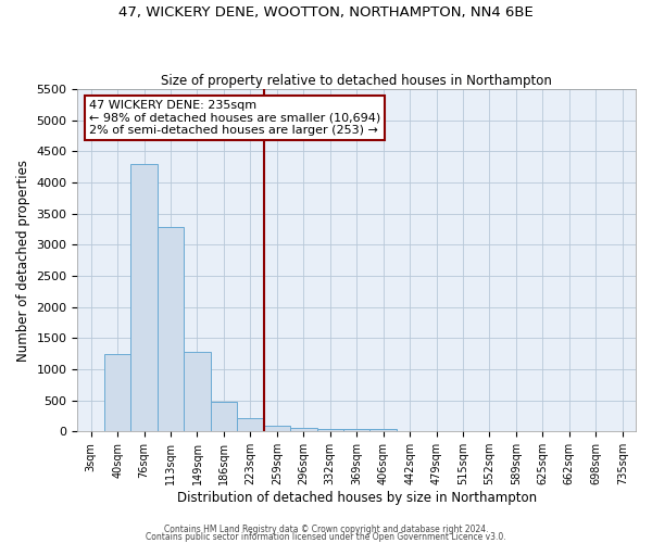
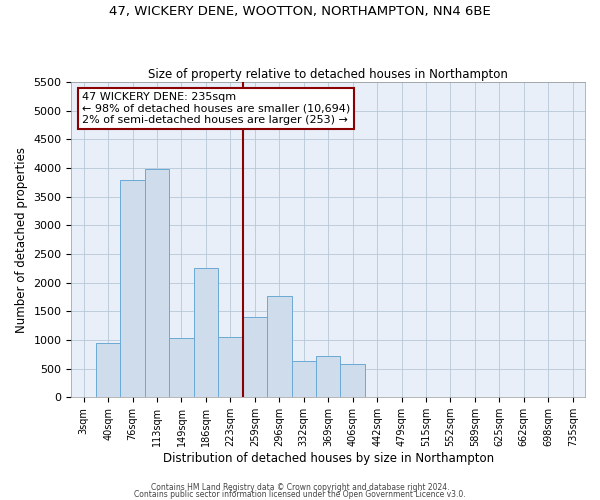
40sqm: 1250 -> 940
76sqm: 4300 -> 3800
113sqm: 3280 -> 3980
149sqm: 1280 -> 1040
186sqm: 480 -> 2260
223sqm: 210 -> 1060
259sqm: 90 -> 1400
296sqm: 50 -> 1760
332sqm: 40 -> 640
369sqm: 40 -> 720
406sqm: 40 -> 580
